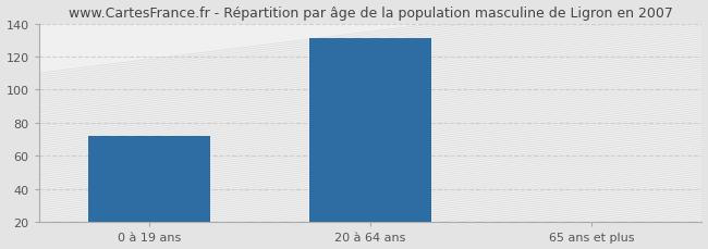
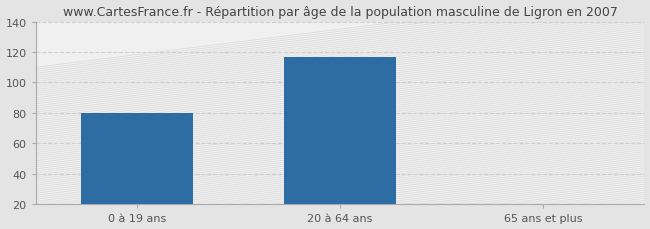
0 à 19 ans: 72 -> 80
20 à 64 ans: 131 -> 117
